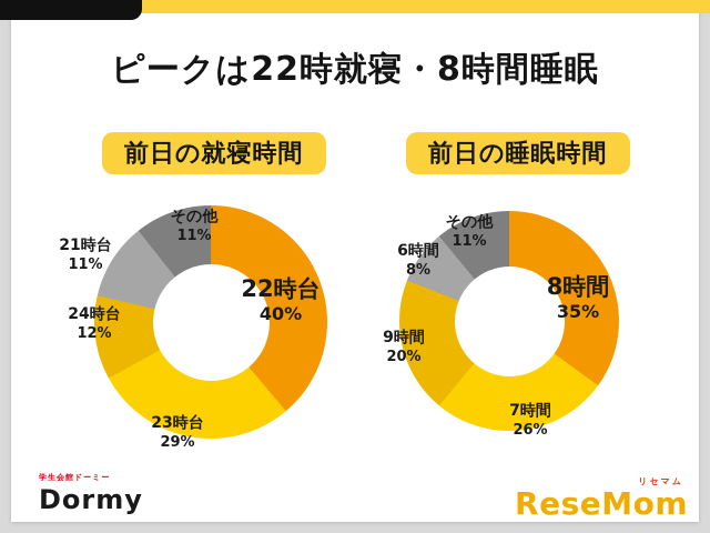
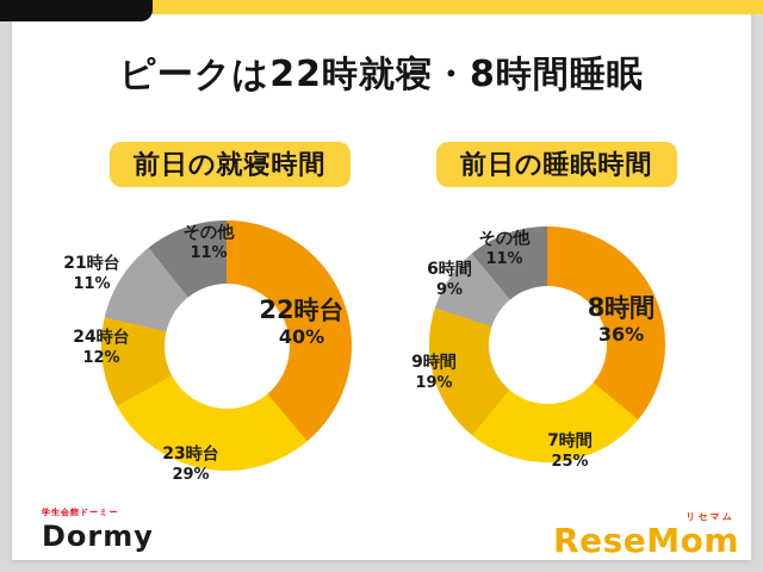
前日の睡眠時間/8時間: 35% -> 36%
前日の睡眠時間/7時間: 26% -> 25%
前日の睡眠時間/9時間: 20% -> 19%
前日の睡眠時間/6時間: 8% -> 9%
